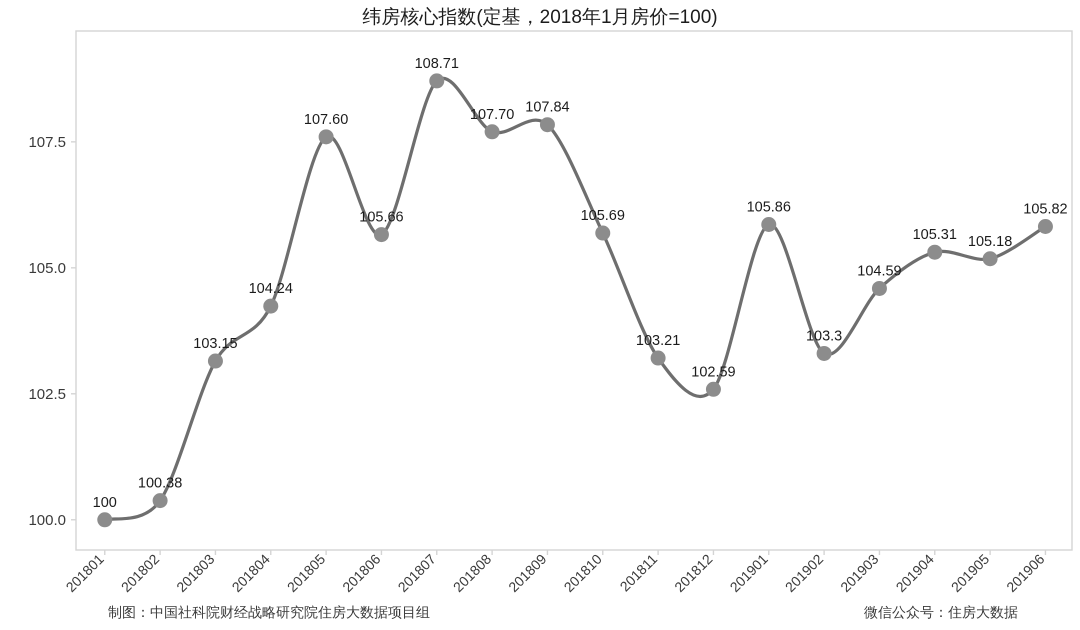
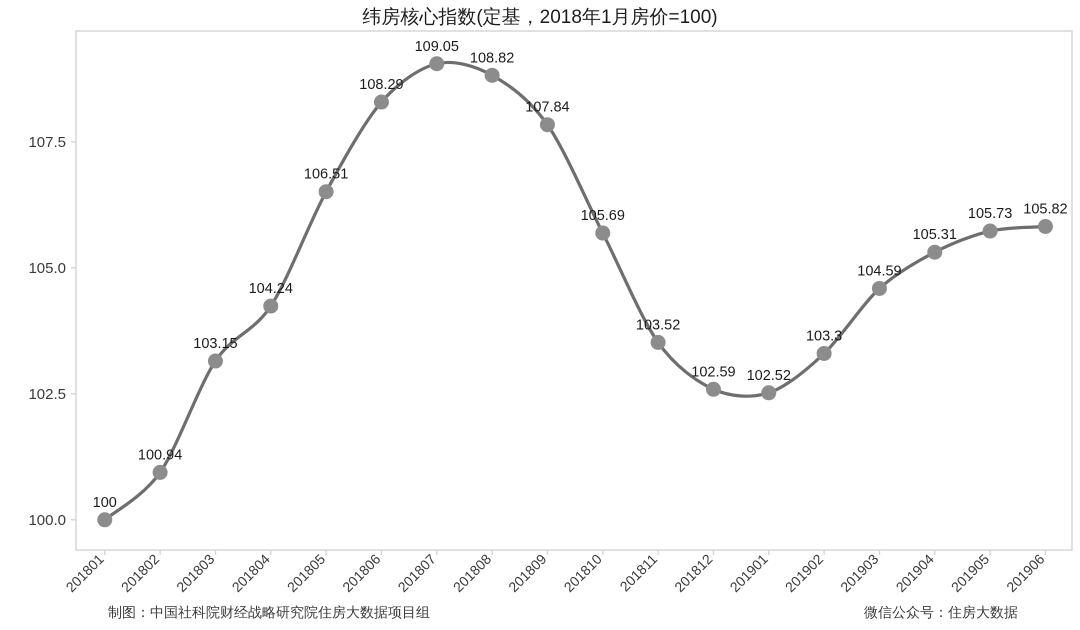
201802: 100.38 -> 100.94
201805: 107.60 -> 106.51
201806: 105.66 -> 108.29
201807: 108.71 -> 109.05
201808: 107.70 -> 108.82
201811: 103.21 -> 103.52
201901: 105.86 -> 102.52
201905: 105.18 -> 105.73
